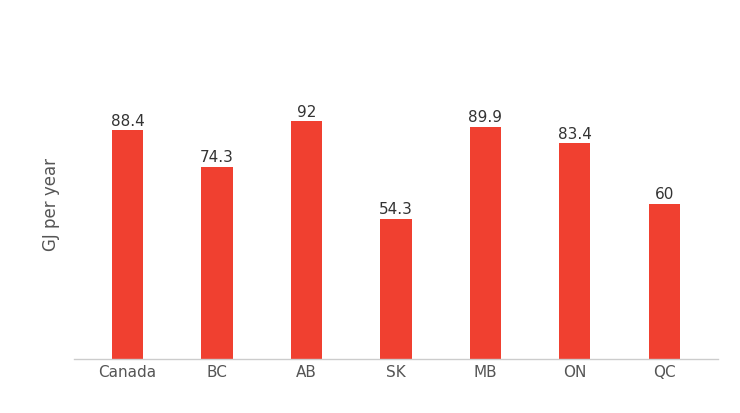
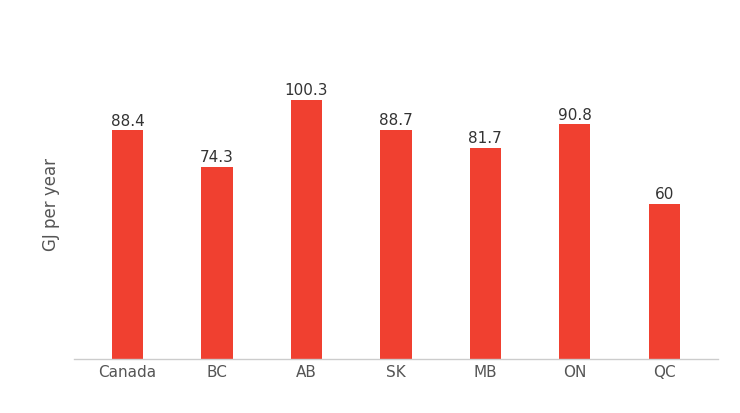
AB: 92 -> 100.3
SK: 54.3 -> 88.7
MB: 89.9 -> 81.7
ON: 83.4 -> 90.8
